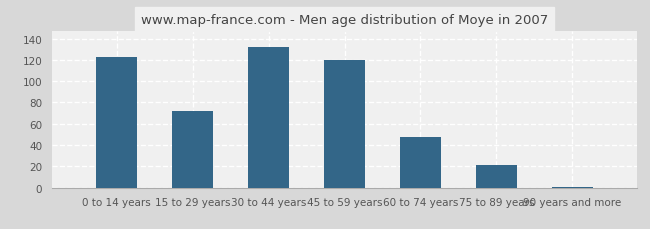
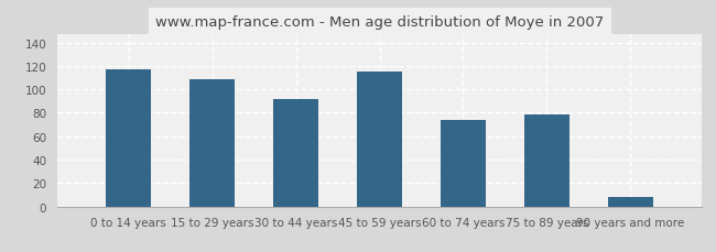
0 to 14 years: 123 -> 117
15 to 29 years: 72 -> 109
30 to 44 years: 132 -> 92
45 to 59 years: 120 -> 115
60 to 74 years: 48 -> 74
75 to 89 years: 21 -> 79
90 years and more: 1 -> 8
